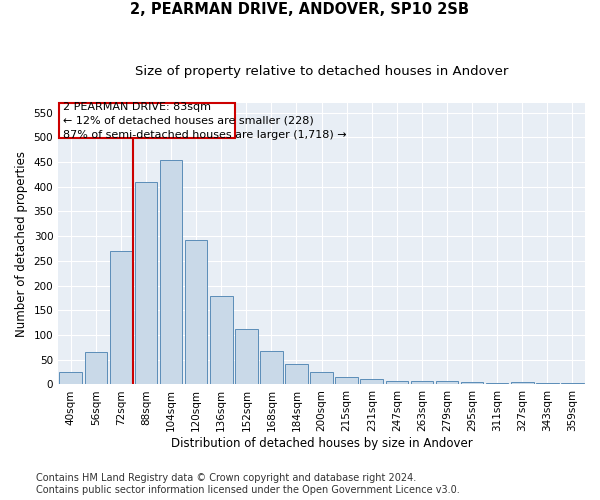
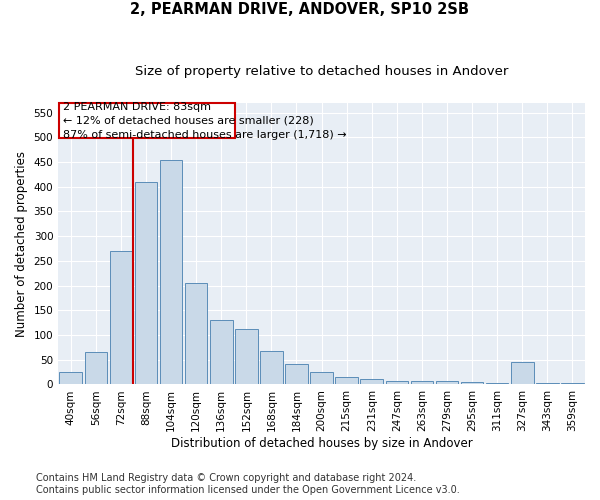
120sqm: 293 -> 205
136sqm: 178 -> 130
327sqm: 4 -> 45
